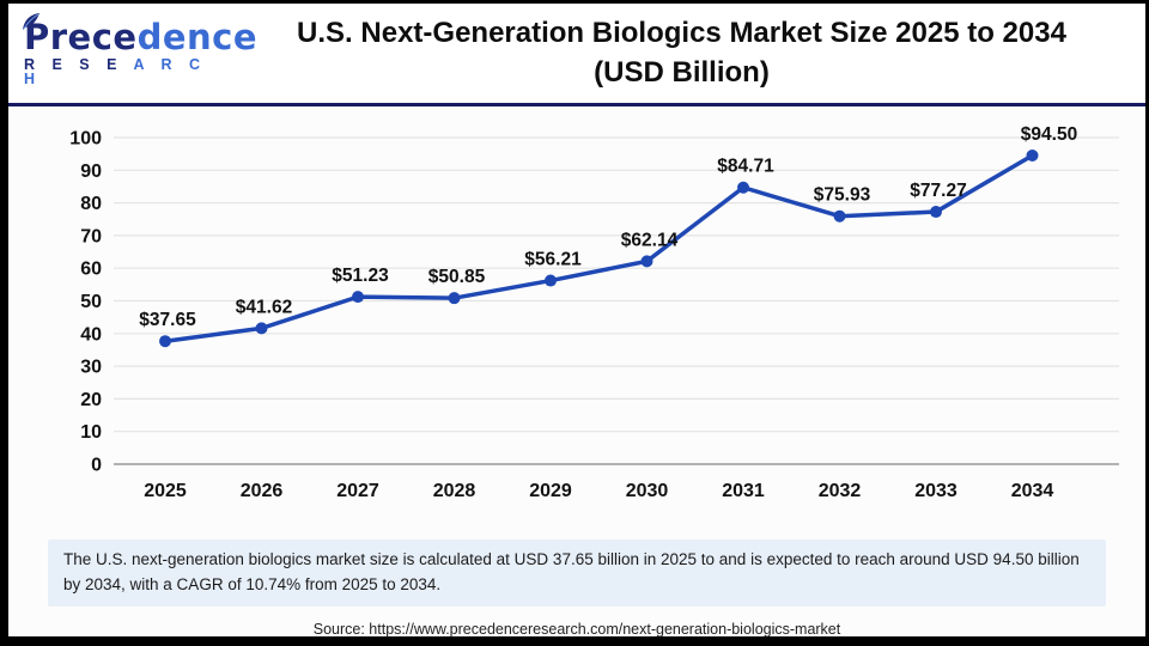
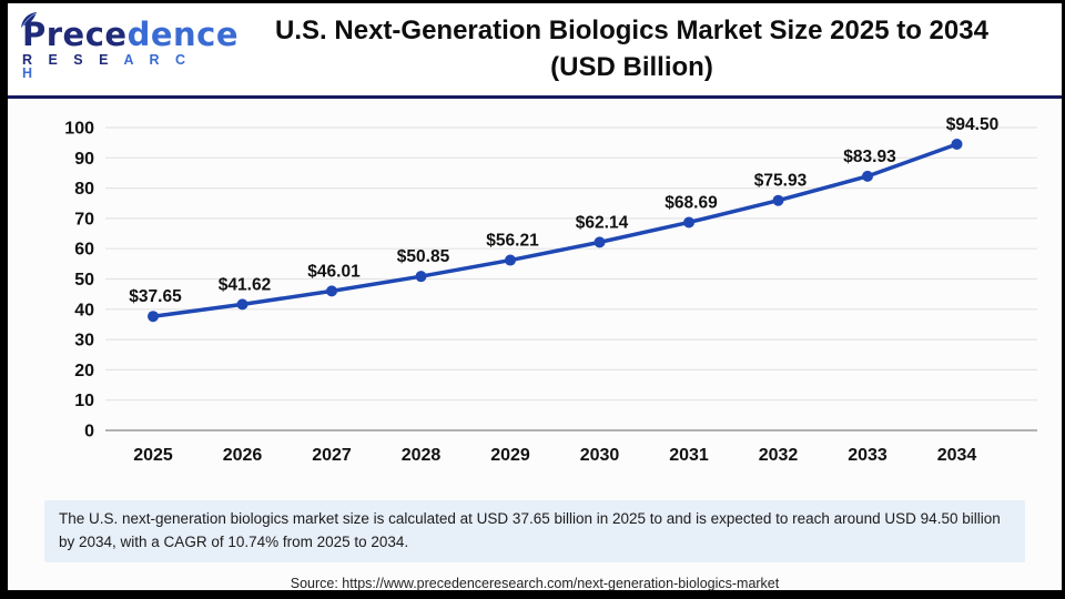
2027: $51.23 -> $46.01
2031: $84.71 -> $68.69
2033: $77.27 -> $83.93
